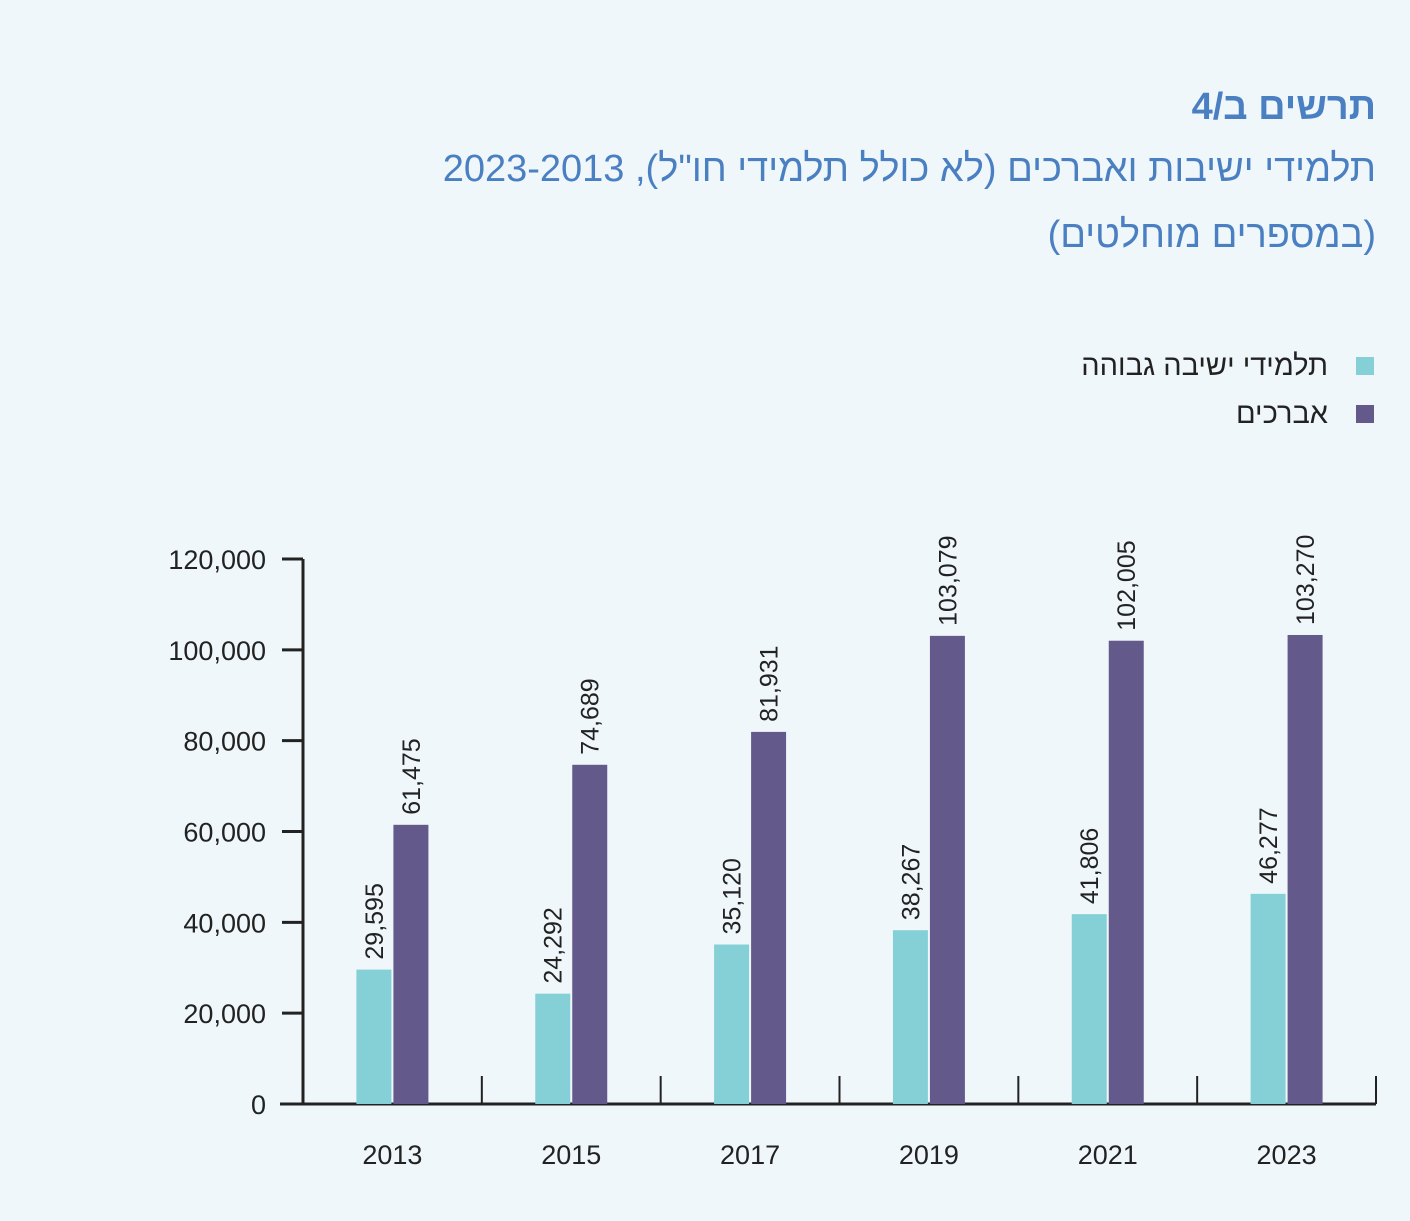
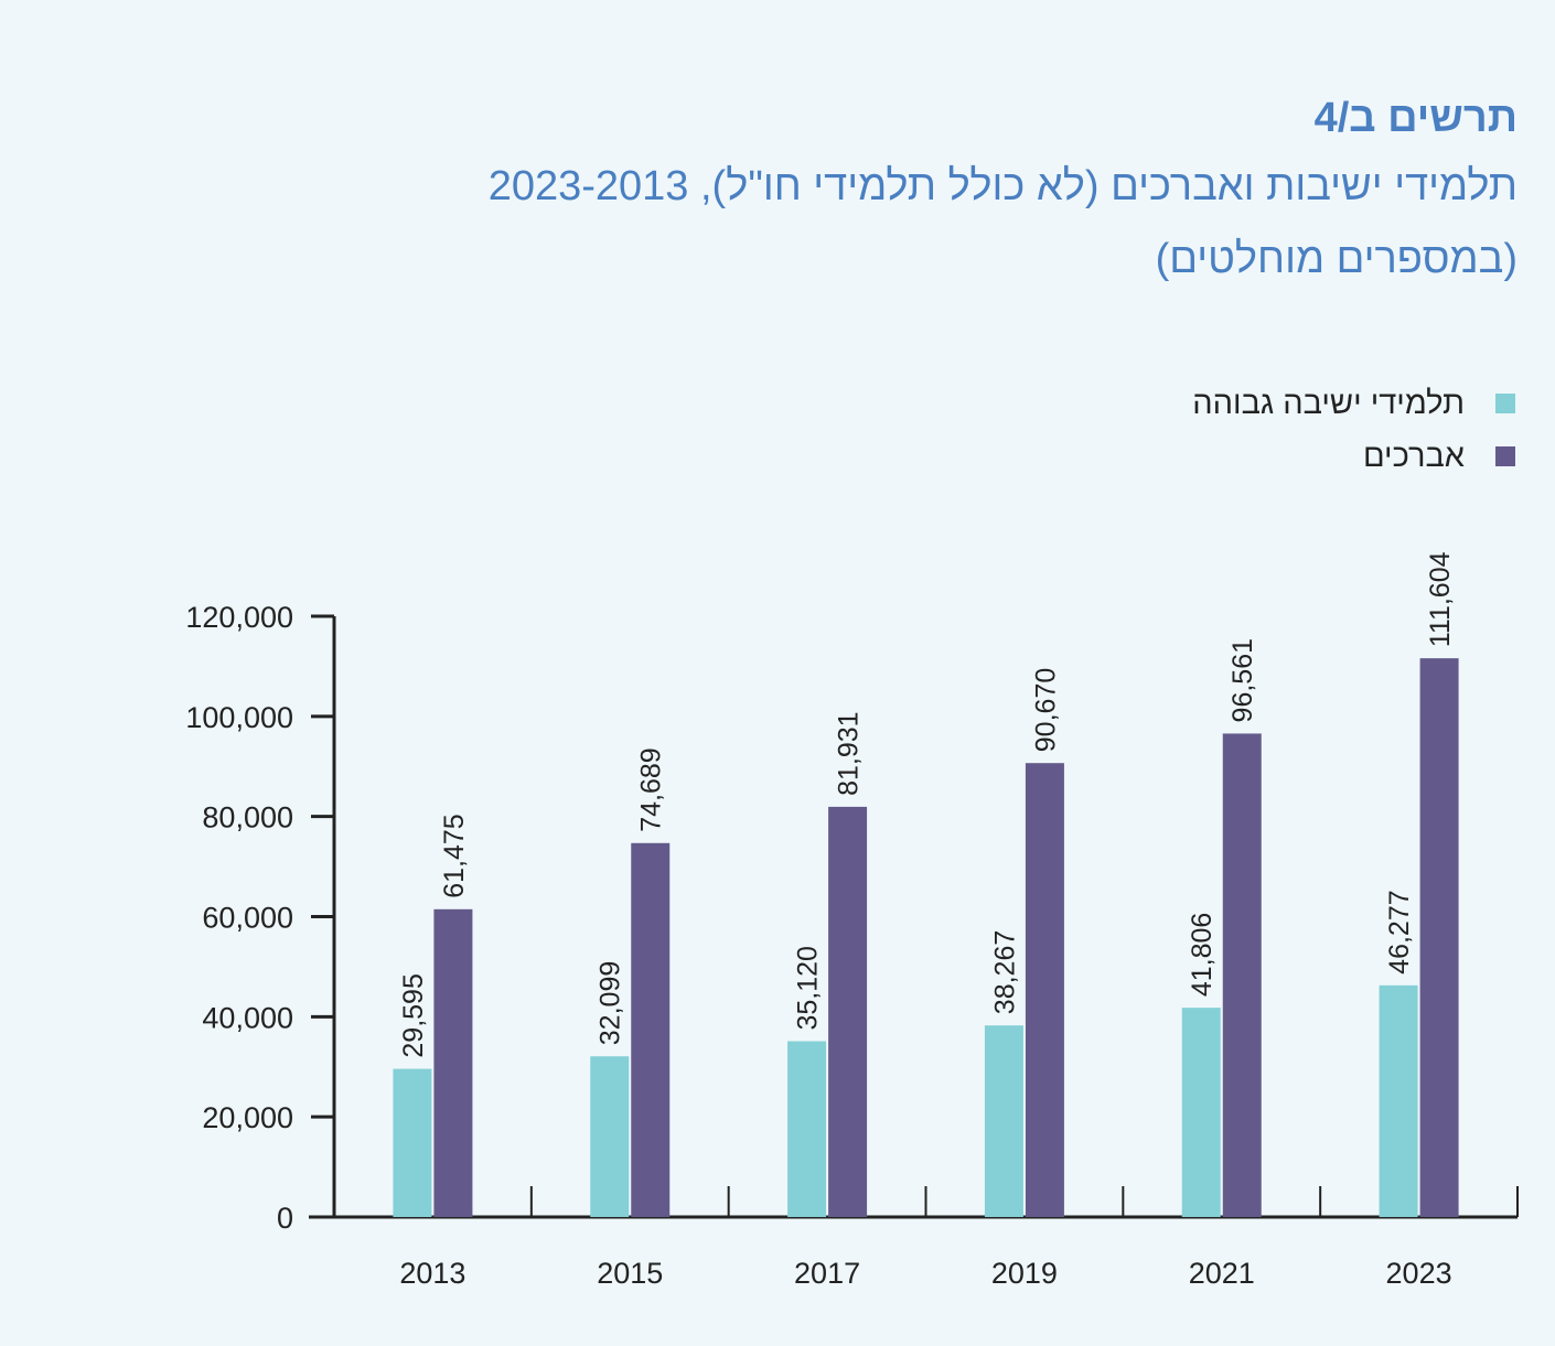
תלמידי ישיבה גבוהה/2015: 24,292 -> 32,099
אברכים/2019: 103,079 -> 90,670
אברכים/2021: 102,005 -> 96,561
אברכים/2023: 103,270 -> 111,604
